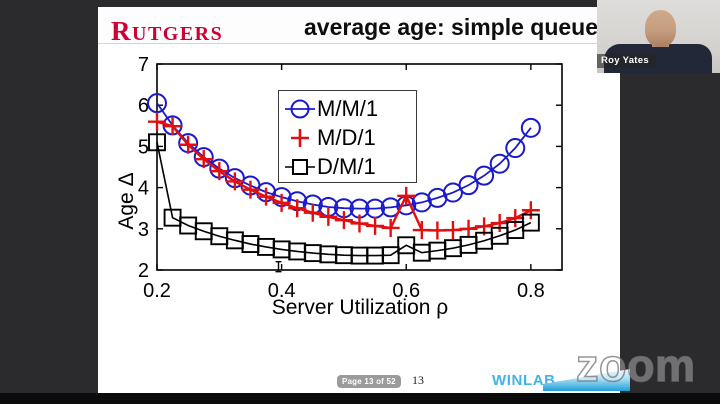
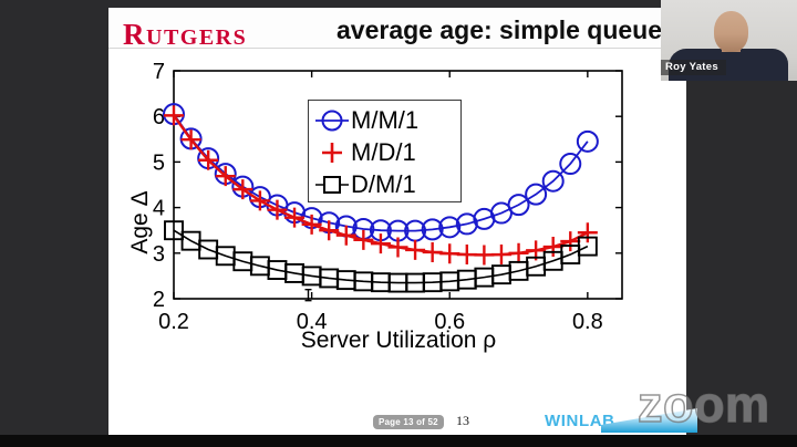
M/D/1/0.2: 5.6 -> 6.0
D/M/1/0.2: 5.1 -> 3.5
M/D/1/0.6: 3.8 -> 3.0
D/M/1/0.6: 2.6 -> 2.4
